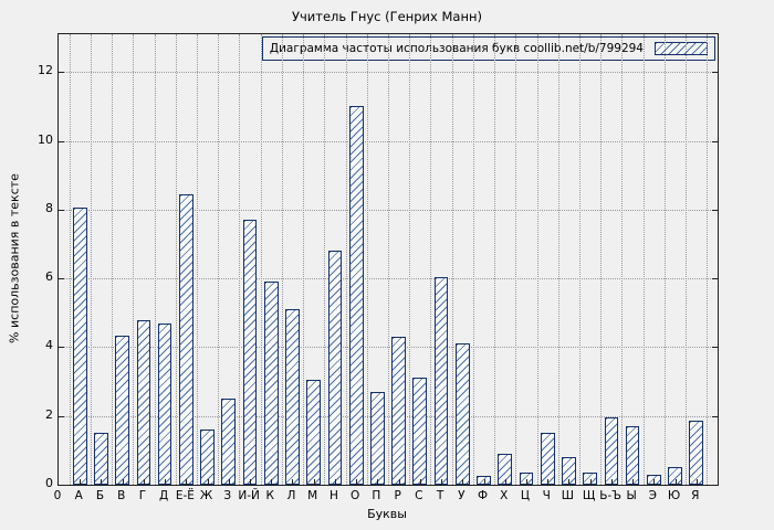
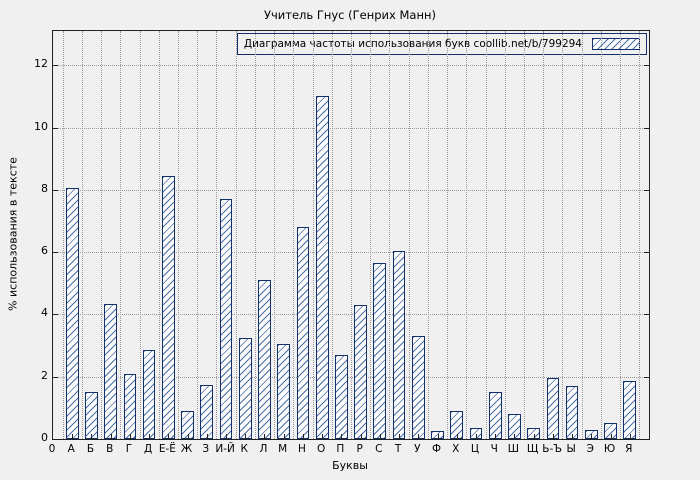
Г: 4.8 -> 2.1
Д: 4.7 -> 2.9
Ж: 1.6 -> 0.9
З: 2.5 -> 1.8
К: 5.9 -> 3.2
С: 3.1 -> 5.7
У: 4.1 -> 3.3
